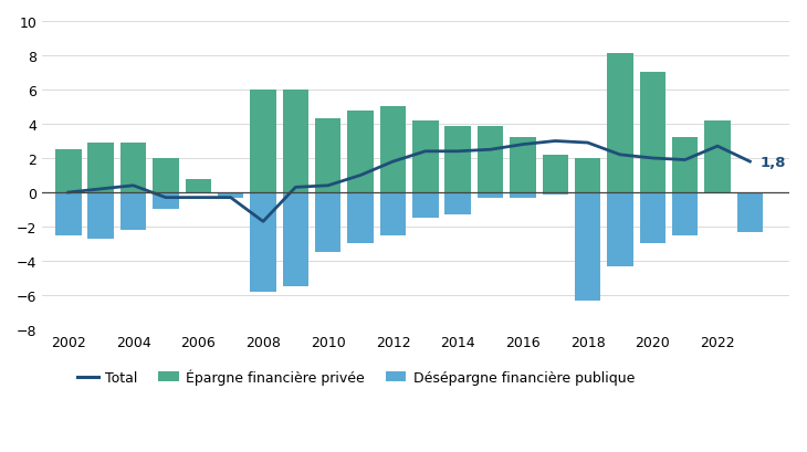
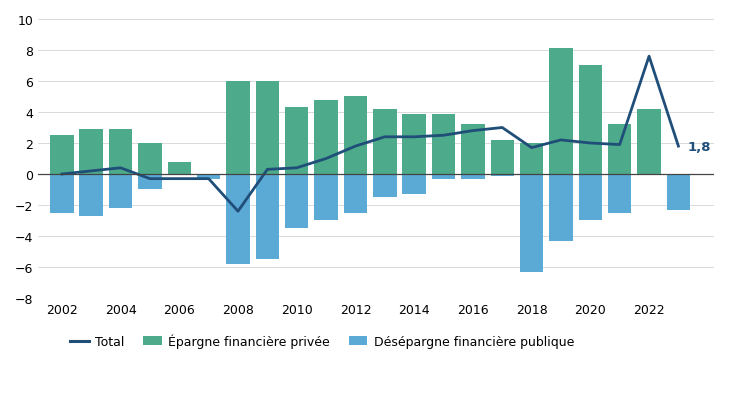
Total/2008: -1.7 -> -2.4
Total/2018: 2.9 -> 1.7
Total/2022: 2.7 -> 7.6
